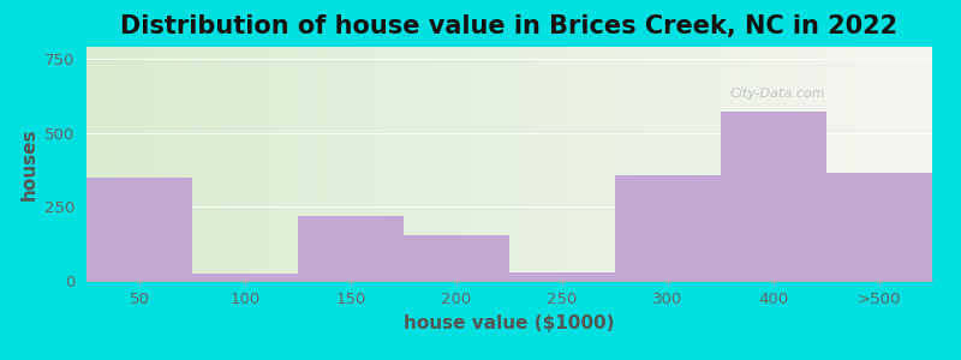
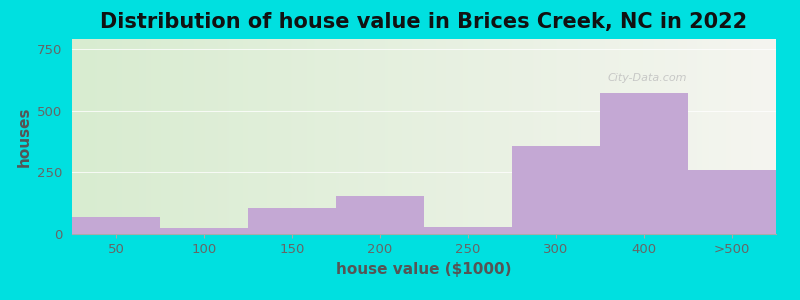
50: 350 -> 68
150: 220 -> 105
>500: 365 -> 260
